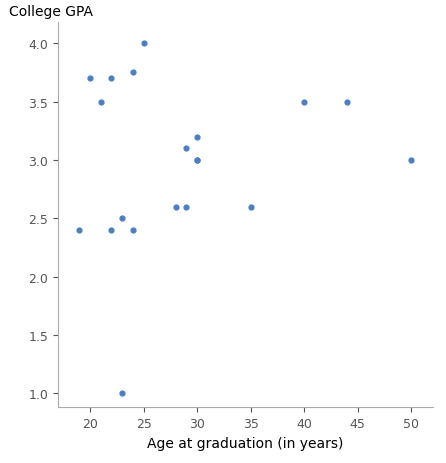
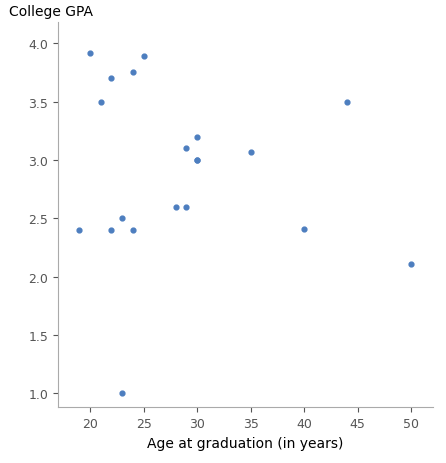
20: 3.70 -> 3.92
25: 4.00 -> 3.89
35: 2.60 -> 3.07
40: 3.50 -> 2.41
50: 3.00 -> 2.11
